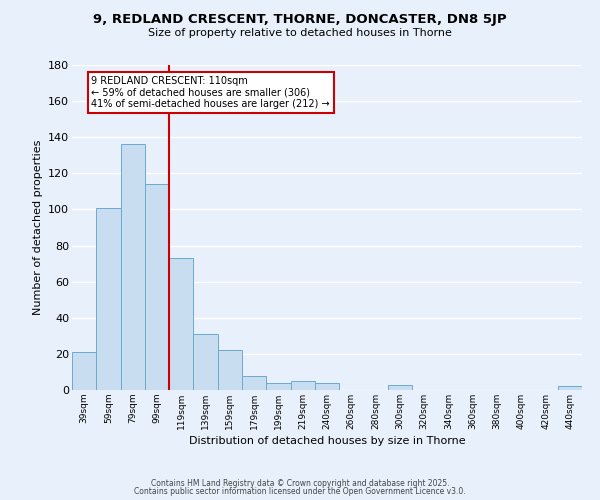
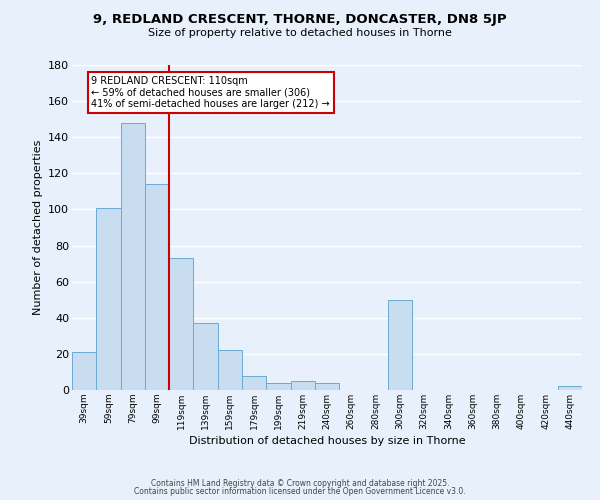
79sqm: 136 -> 148
139sqm: 31 -> 37
300sqm: 3 -> 50
